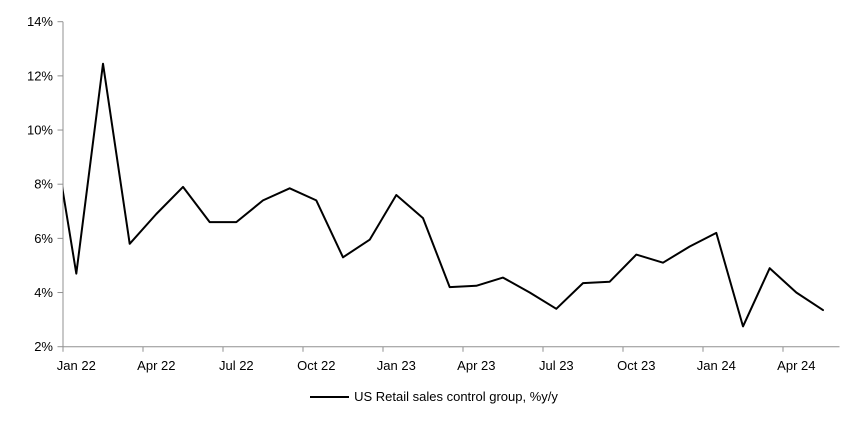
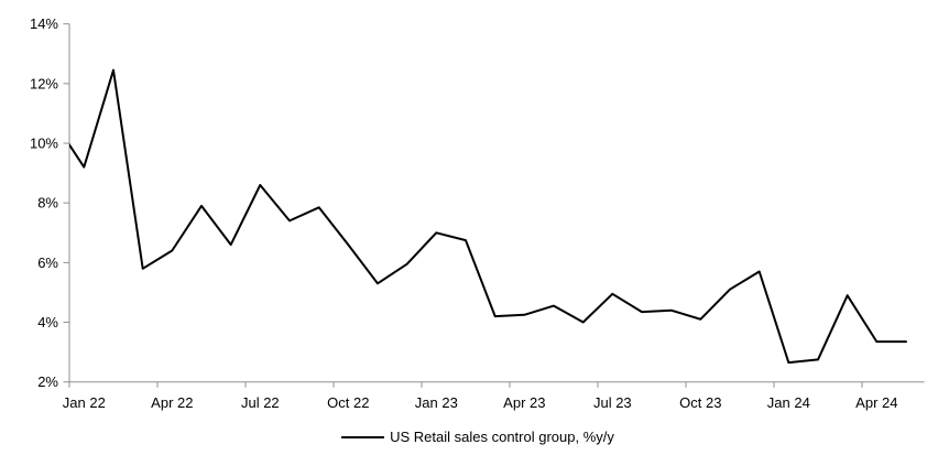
Jan 22: 4.7% -> 9.2%
Apr 22: 6.9% -> 6.4%
Jul 22: 6.6% -> 8.6%
Oct 22: 7.4% -> 6.6%
Jan 23: 7.6% -> 7.0%
Jul 23: 3.4% -> 5.0%
Oct 23: 5.4% -> 4.1%
Jan 24: 6.2% -> 2.6%
Apr 24: 4.0% -> 3.4%
